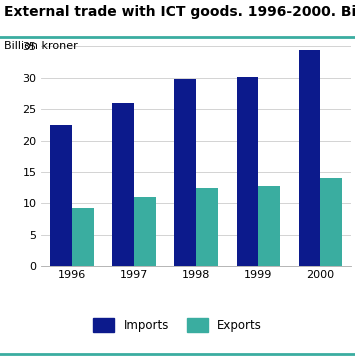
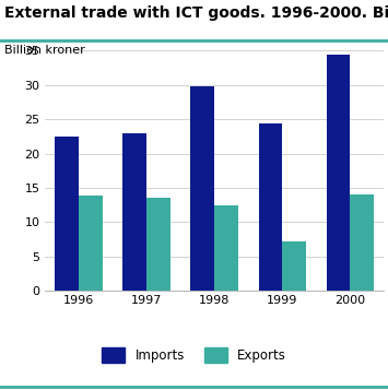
Exports/1996: 9.3 -> 13.8
Imports/1997: 26.0 -> 23.0
Exports/1997: 11.0 -> 13.6
Imports/1999: 30.1 -> 24.4
Exports/1999: 12.7 -> 7.2
